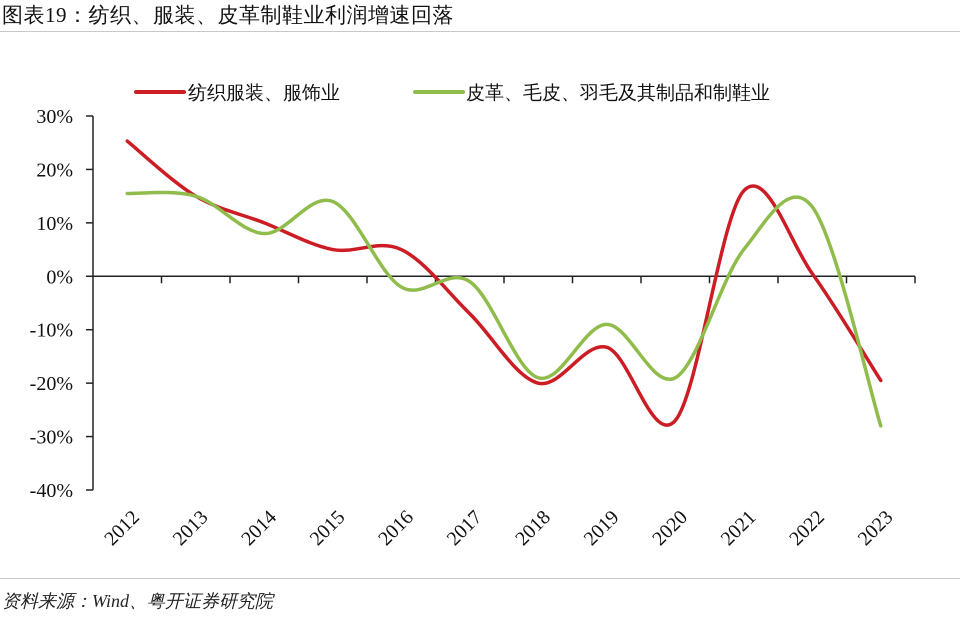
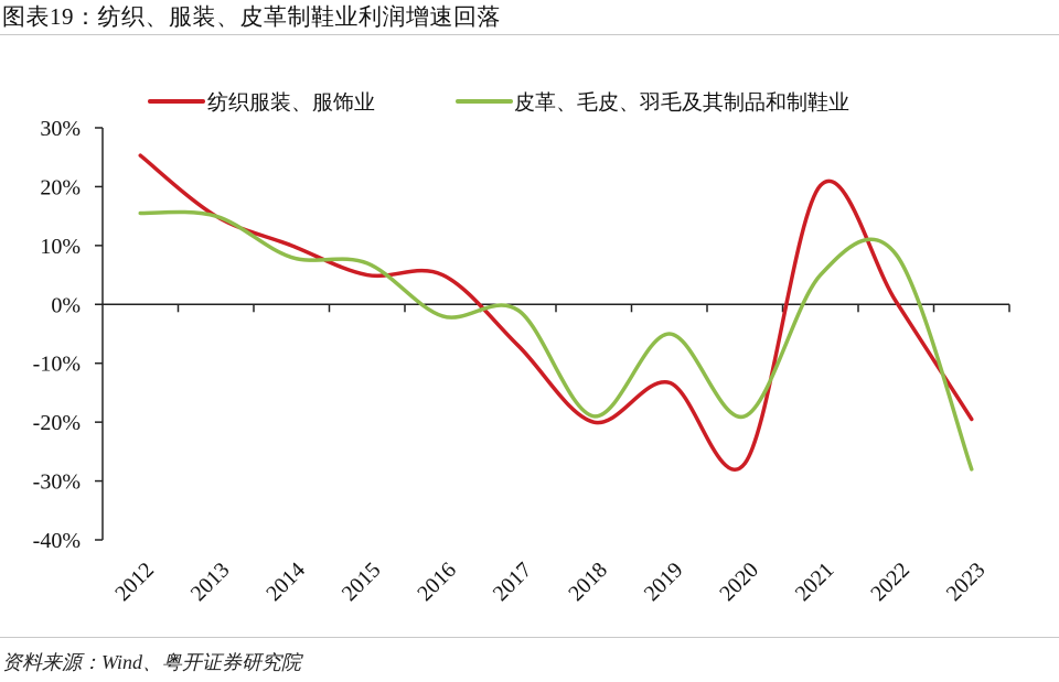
皮革、毛皮、羽毛及其制品和制鞋业/2015: 14% -> 7%
皮革、毛皮、羽毛及其制品和制鞋业/2019: -9% -> -5%
纺织服装、服饰业/2021: 16% -> 20%
皮革、毛皮、羽毛及其制品和制鞋业/2022: 13% -> 8%
